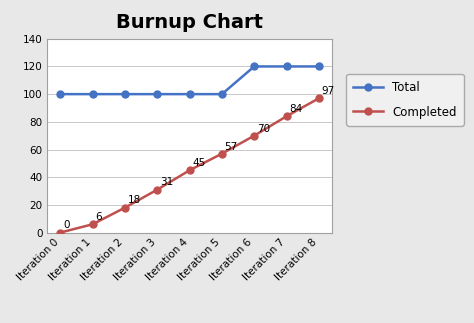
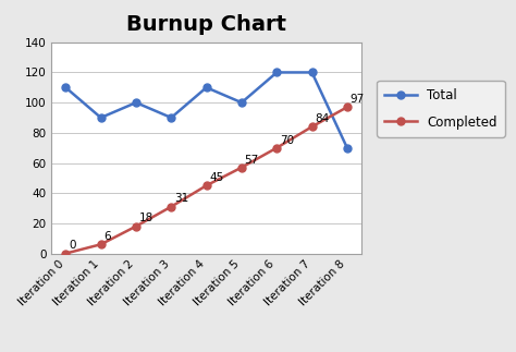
Total/Iteration 0: 100 -> 110
Total/Iteration 1: 100 -> 90
Total/Iteration 3: 100 -> 90
Total/Iteration 4: 100 -> 110
Total/Iteration 8: 120 -> 70
